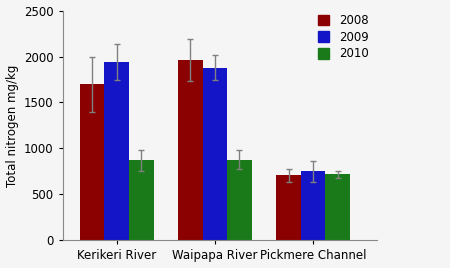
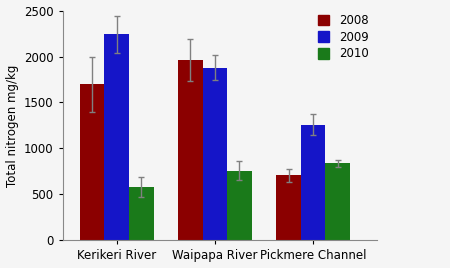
2009/Kerikeri River: 1940 -> 2240
2010/Kerikeri River: 870 -> 580
2010/Waipapa River: 880 -> 760
2009/Pickmere Channel: 750 -> 1260
2010/Pickmere Channel: 720 -> 840
